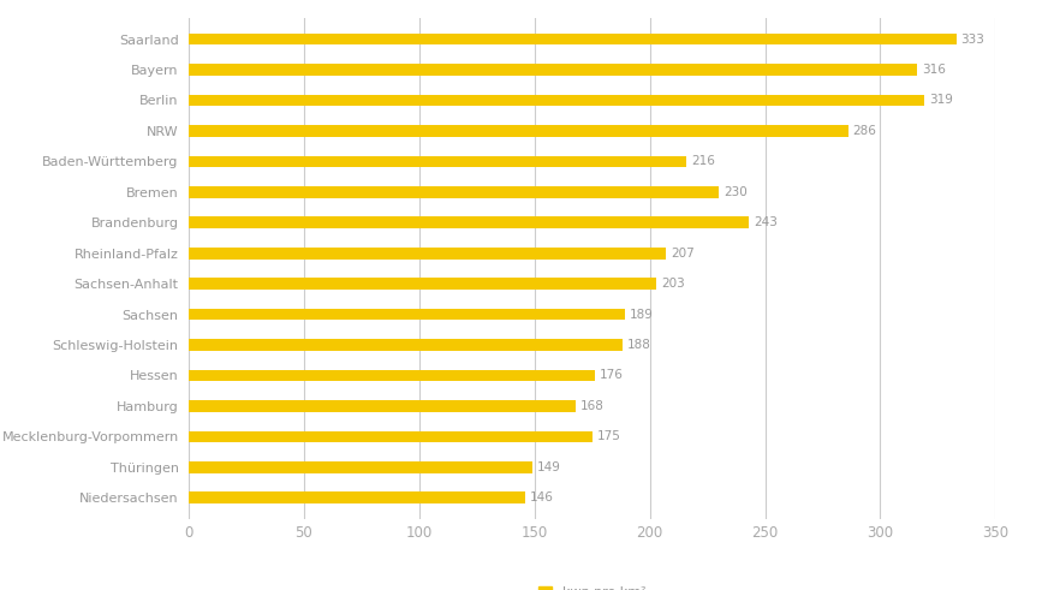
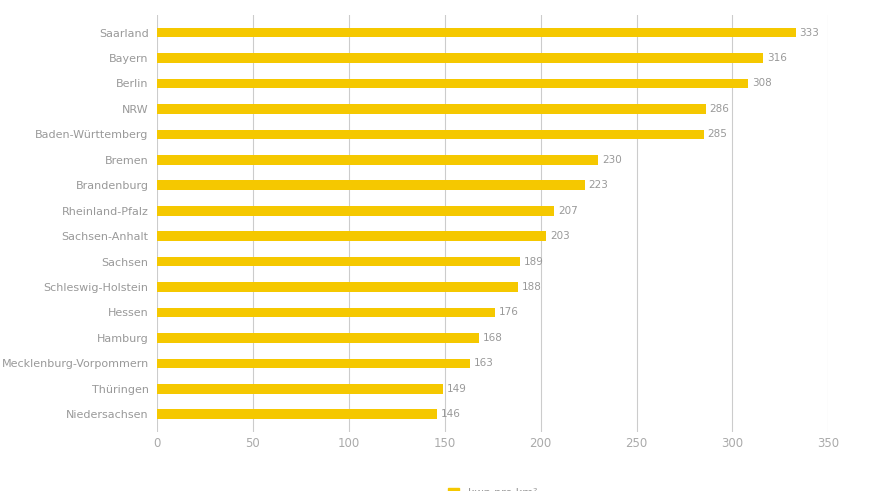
Berlin: 319 -> 308
Baden-Württemberg: 216 -> 285
Brandenburg: 243 -> 223
Mecklenburg-Vorpommern: 175 -> 163
